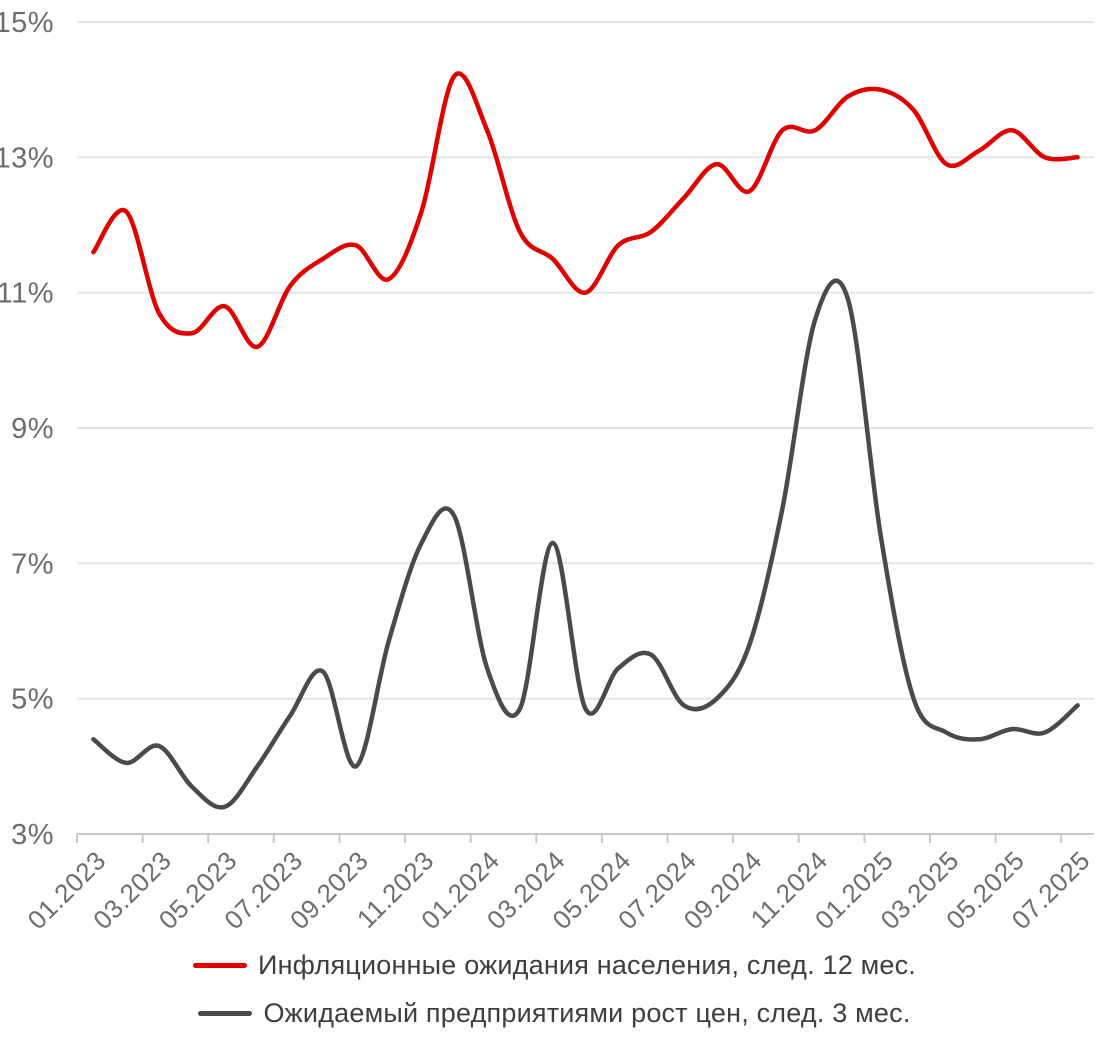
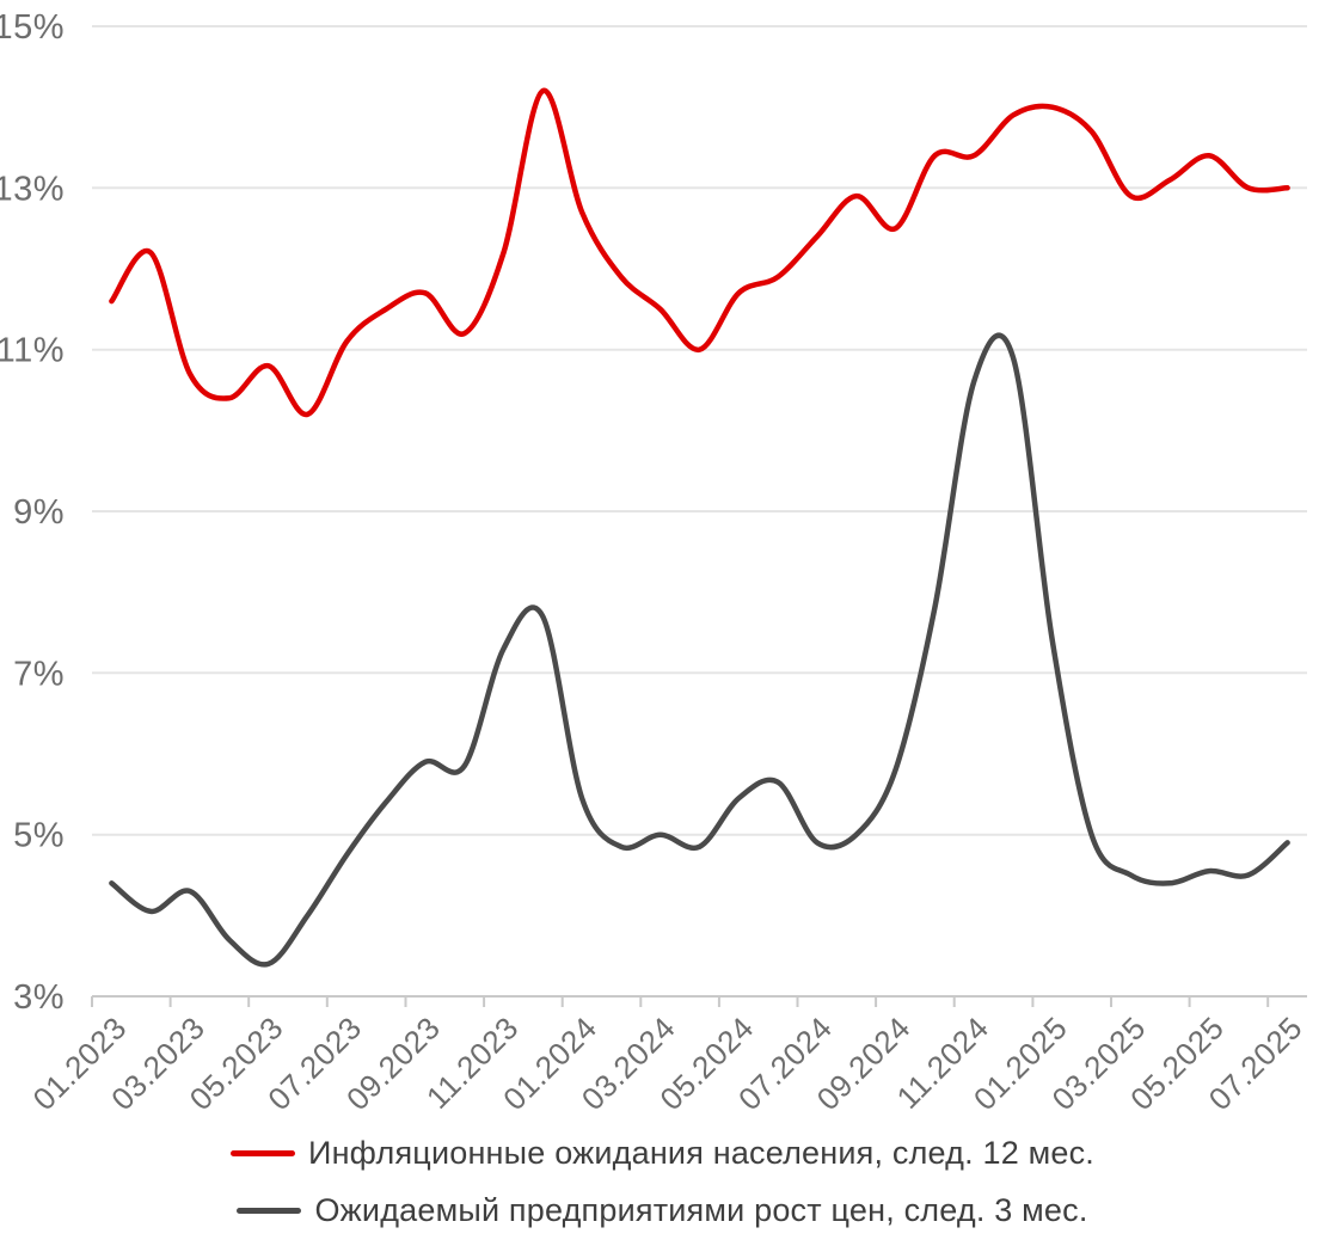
Ожидаемый предприятиями рост цен, след. 3 мес./09.2023: 4.0% -> 5.9%
Инфляционные ожидания населения, след. 12 мес./01.2024: 13.4% -> 12.7%
Ожидаемый предприятиями рост цен, след. 3 мес./03.2024: 7.3% -> 5.0%
